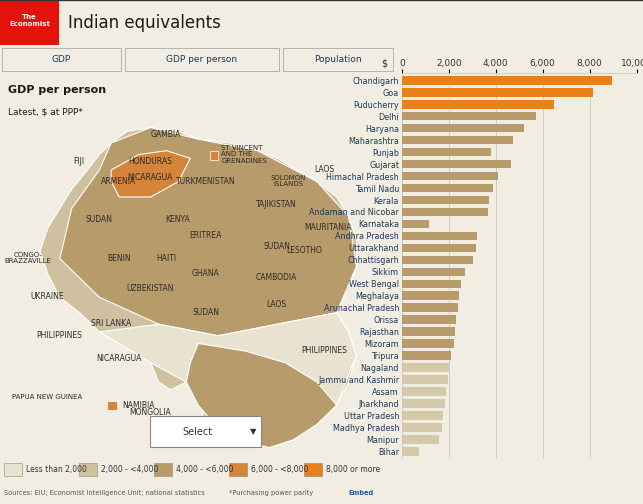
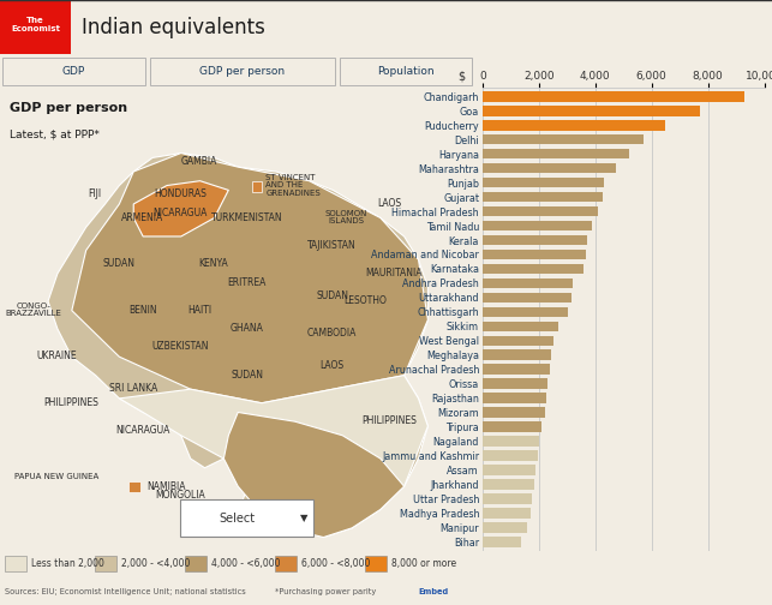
Chandigarh: 8,950 -> 9,300
Goa: 8,150 -> 7,700
Punjab: 3,800 -> 4,300
Gujarat: 4,650 -> 4,250
Karnataka: 1,150 -> 3,600
Bihar: 750 -> 1,350
